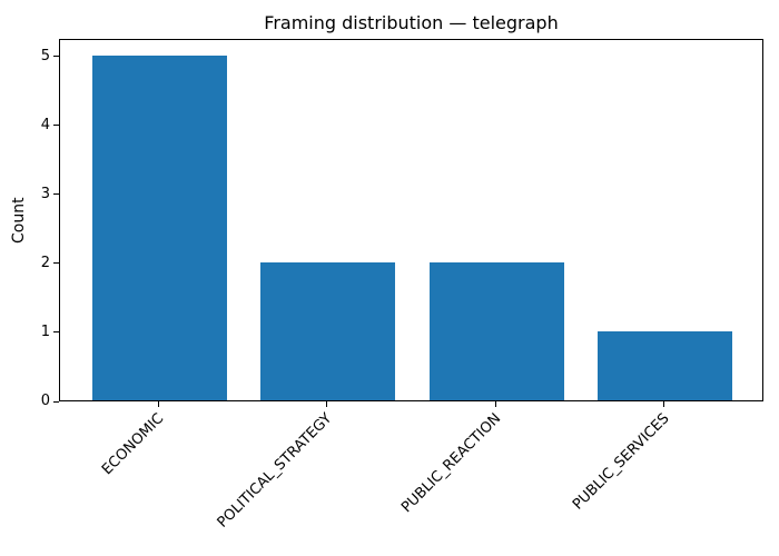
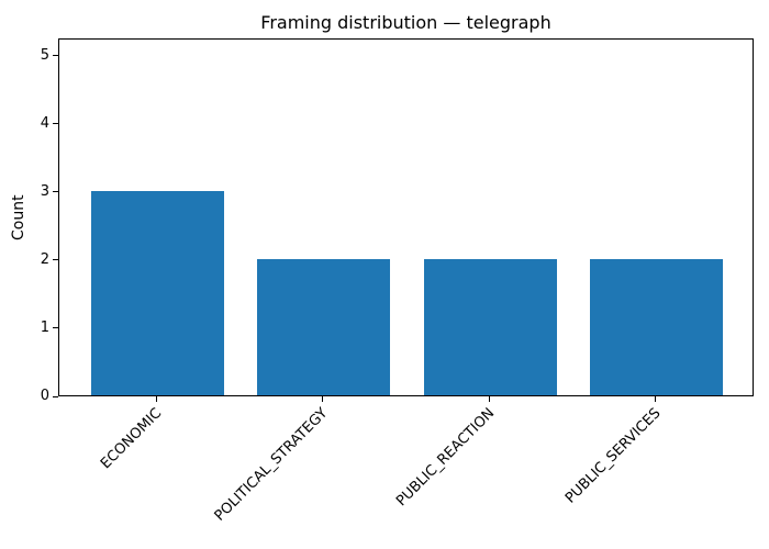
ECONOMIC: 5 -> 3
PUBLIC_SERVICES: 1 -> 2
